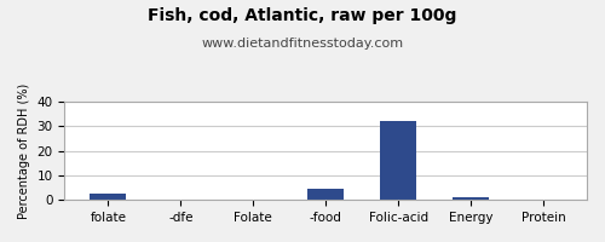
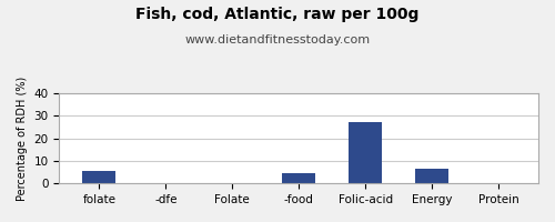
folate: 2.5 -> 5.5
Folic-acid: 32.0 -> 27.0
Energy: 1.1 -> 6.5
